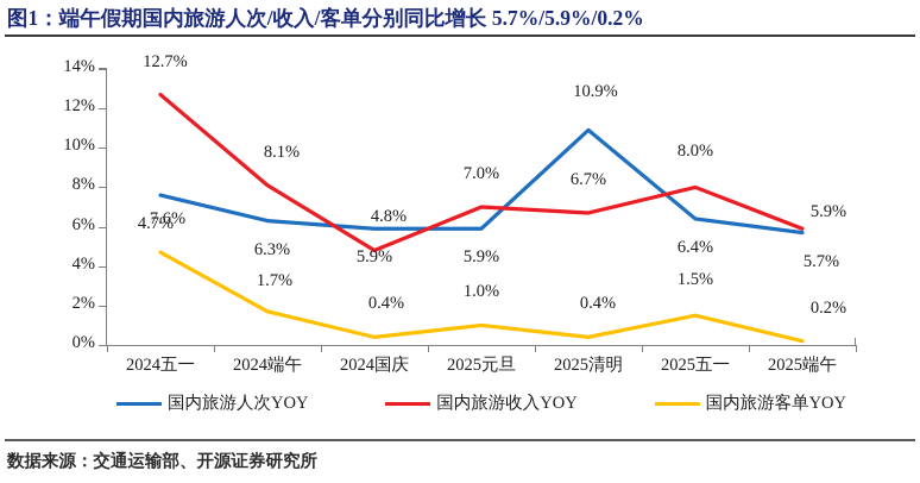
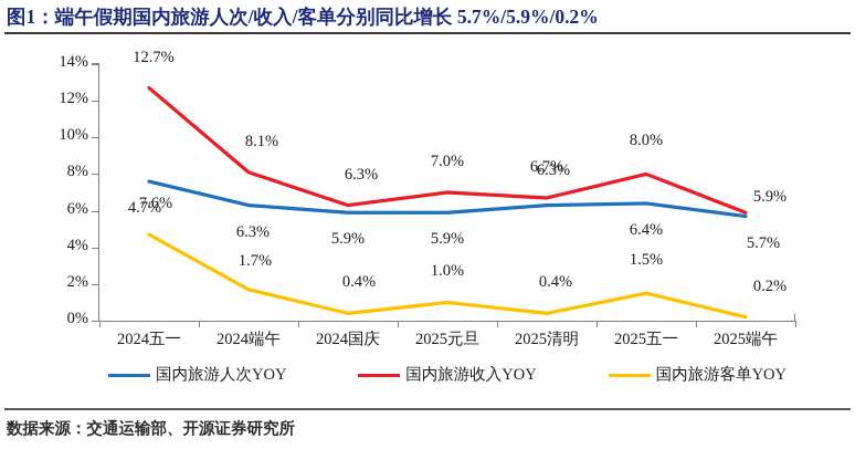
国内旅游收入YOY/2024国庆: 4.8% -> 6.3%
国内旅游人次YOY/2025清明: 10.9% -> 6.3%
